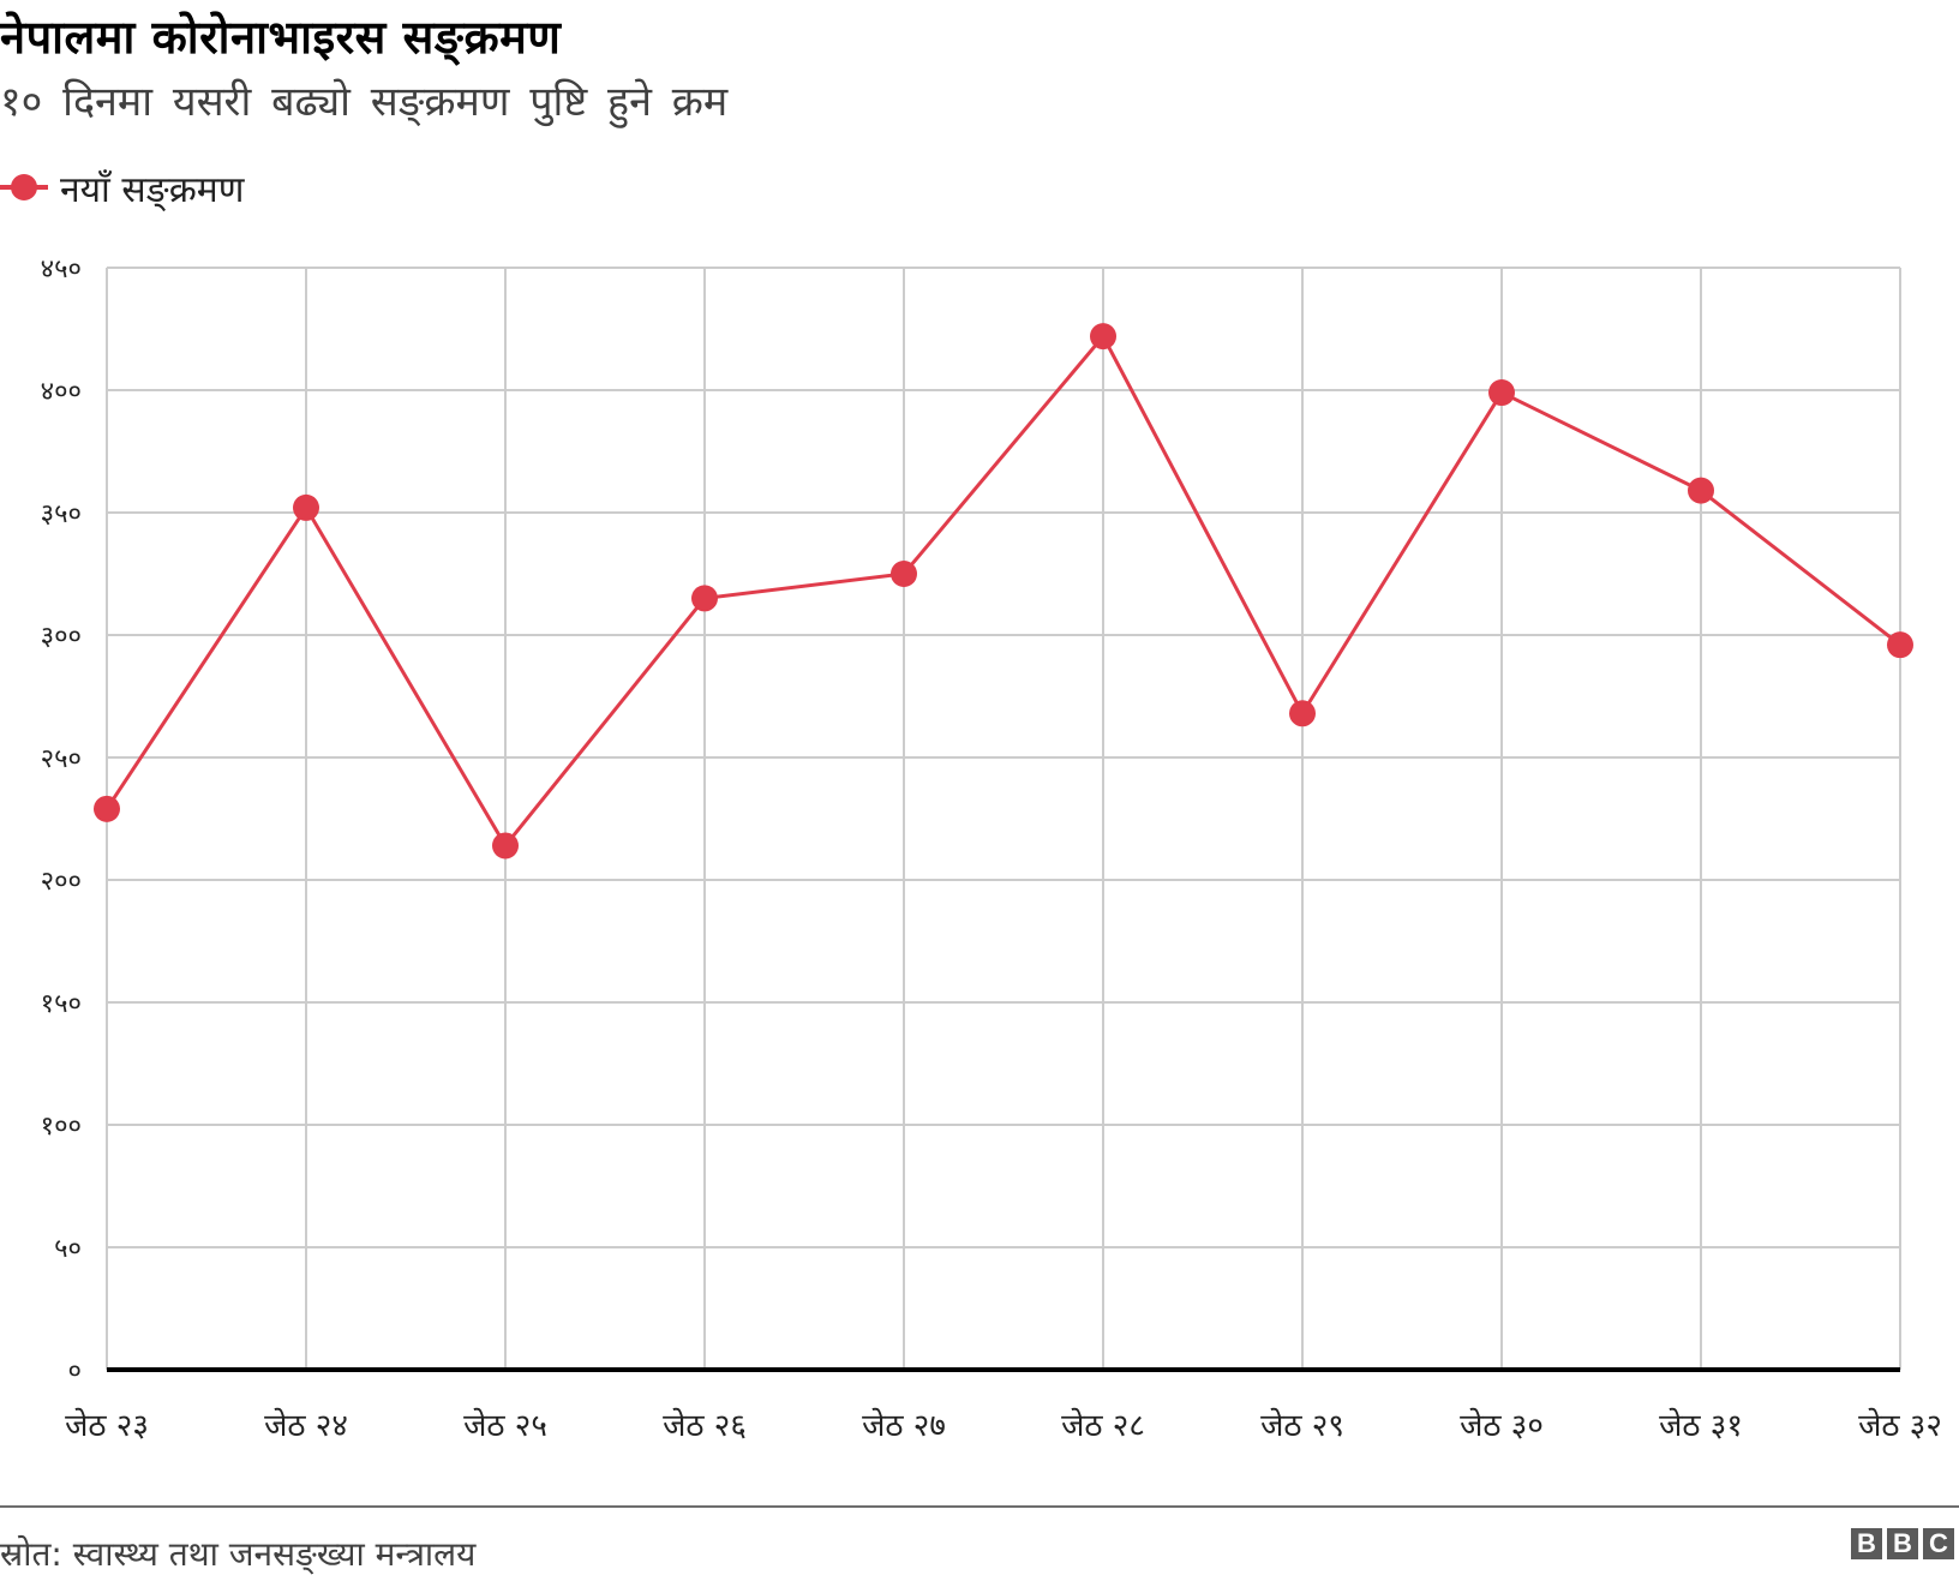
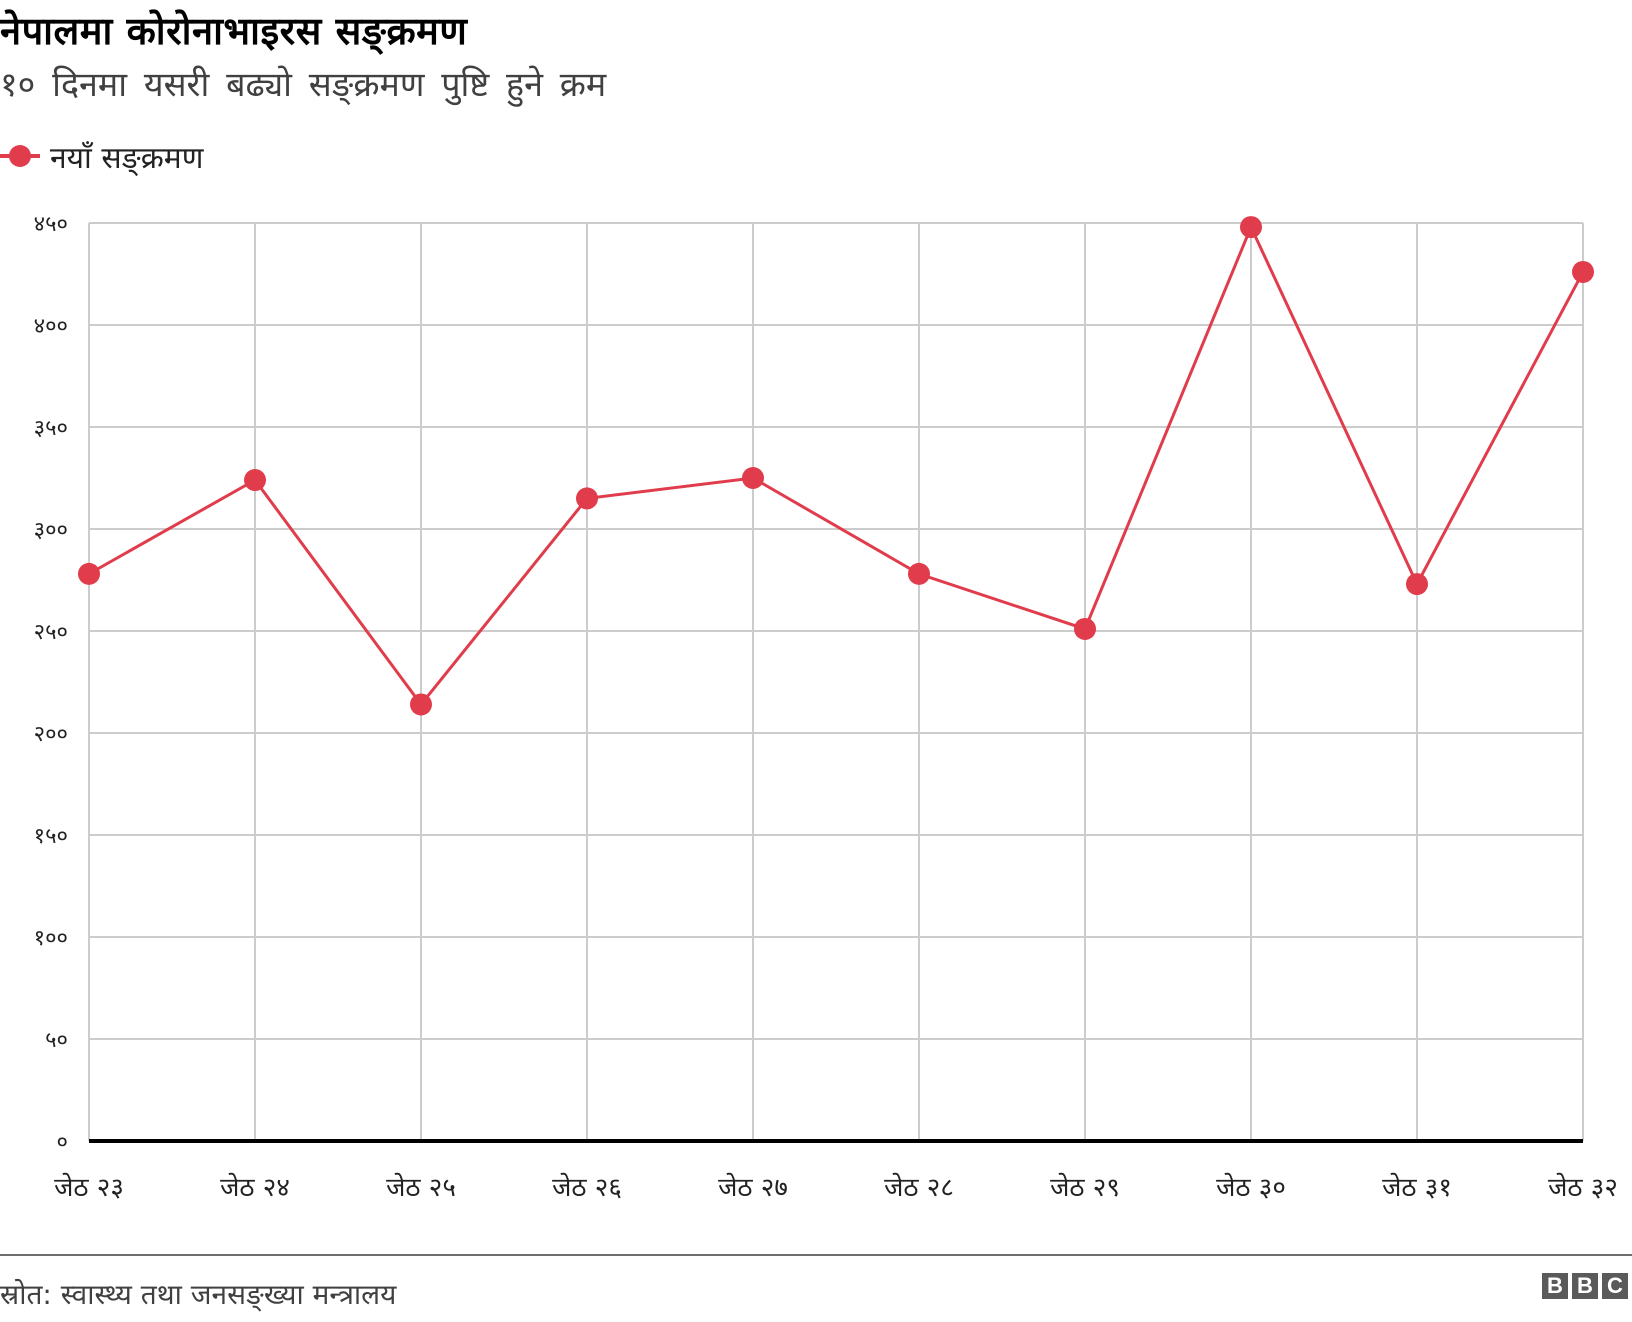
जेठ २३: 229 -> 278
जेठ २४: 352 -> 324
जेठ २८: 422 -> 278
जेठ २९: 268 -> 251
जेठ ३०: 399 -> 448
जेठ ३१: 359 -> 273
जेठ ३२: 296 -> 426
